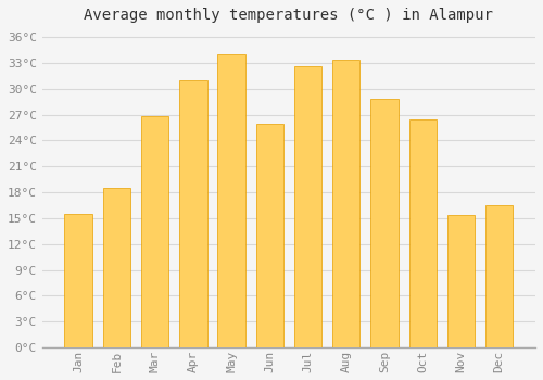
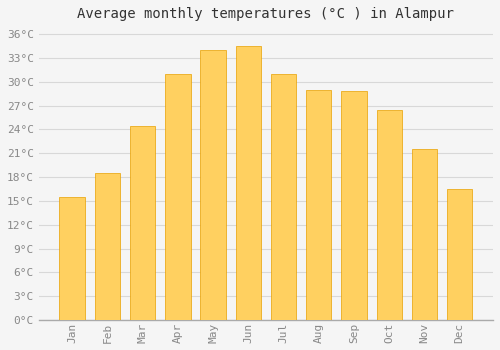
Mar: 26.8°C -> 24.5°C
Jun: 26.0°C -> 34.5°C
Jul: 32.6°C -> 31.0°C
Aug: 33.4°C -> 29.0°C
Nov: 15.4°C -> 21.5°C
